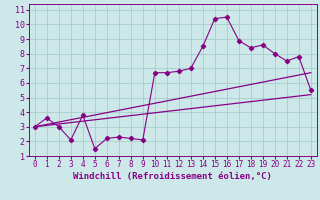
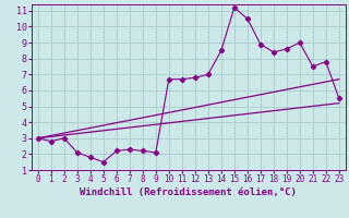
1: 3.6 -> 2.8
4: 3.8 -> 1.8
15: 10.4 -> 11.2
20: 8.0 -> 9.0
